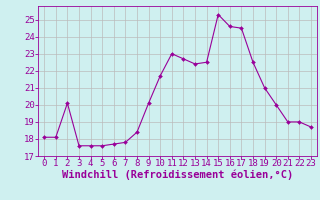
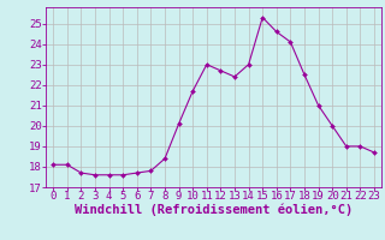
2: 20.1 -> 17.7
14: 22.5 -> 23.0
17: 24.5 -> 24.1
